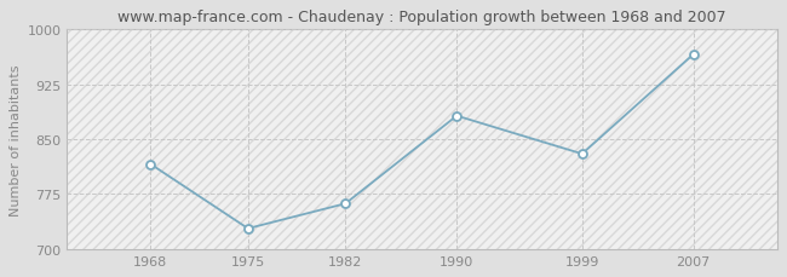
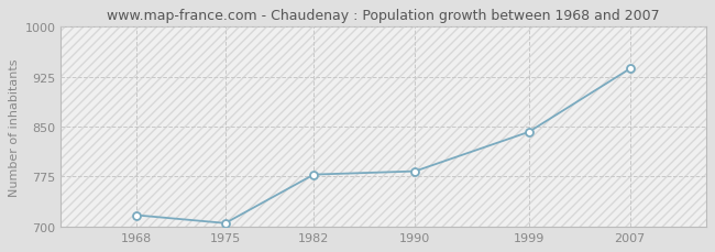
1968: 816 -> 717
1975: 728 -> 705
1982: 762 -> 778
1990: 882 -> 783
1999: 830 -> 842
2007: 966 -> 937
